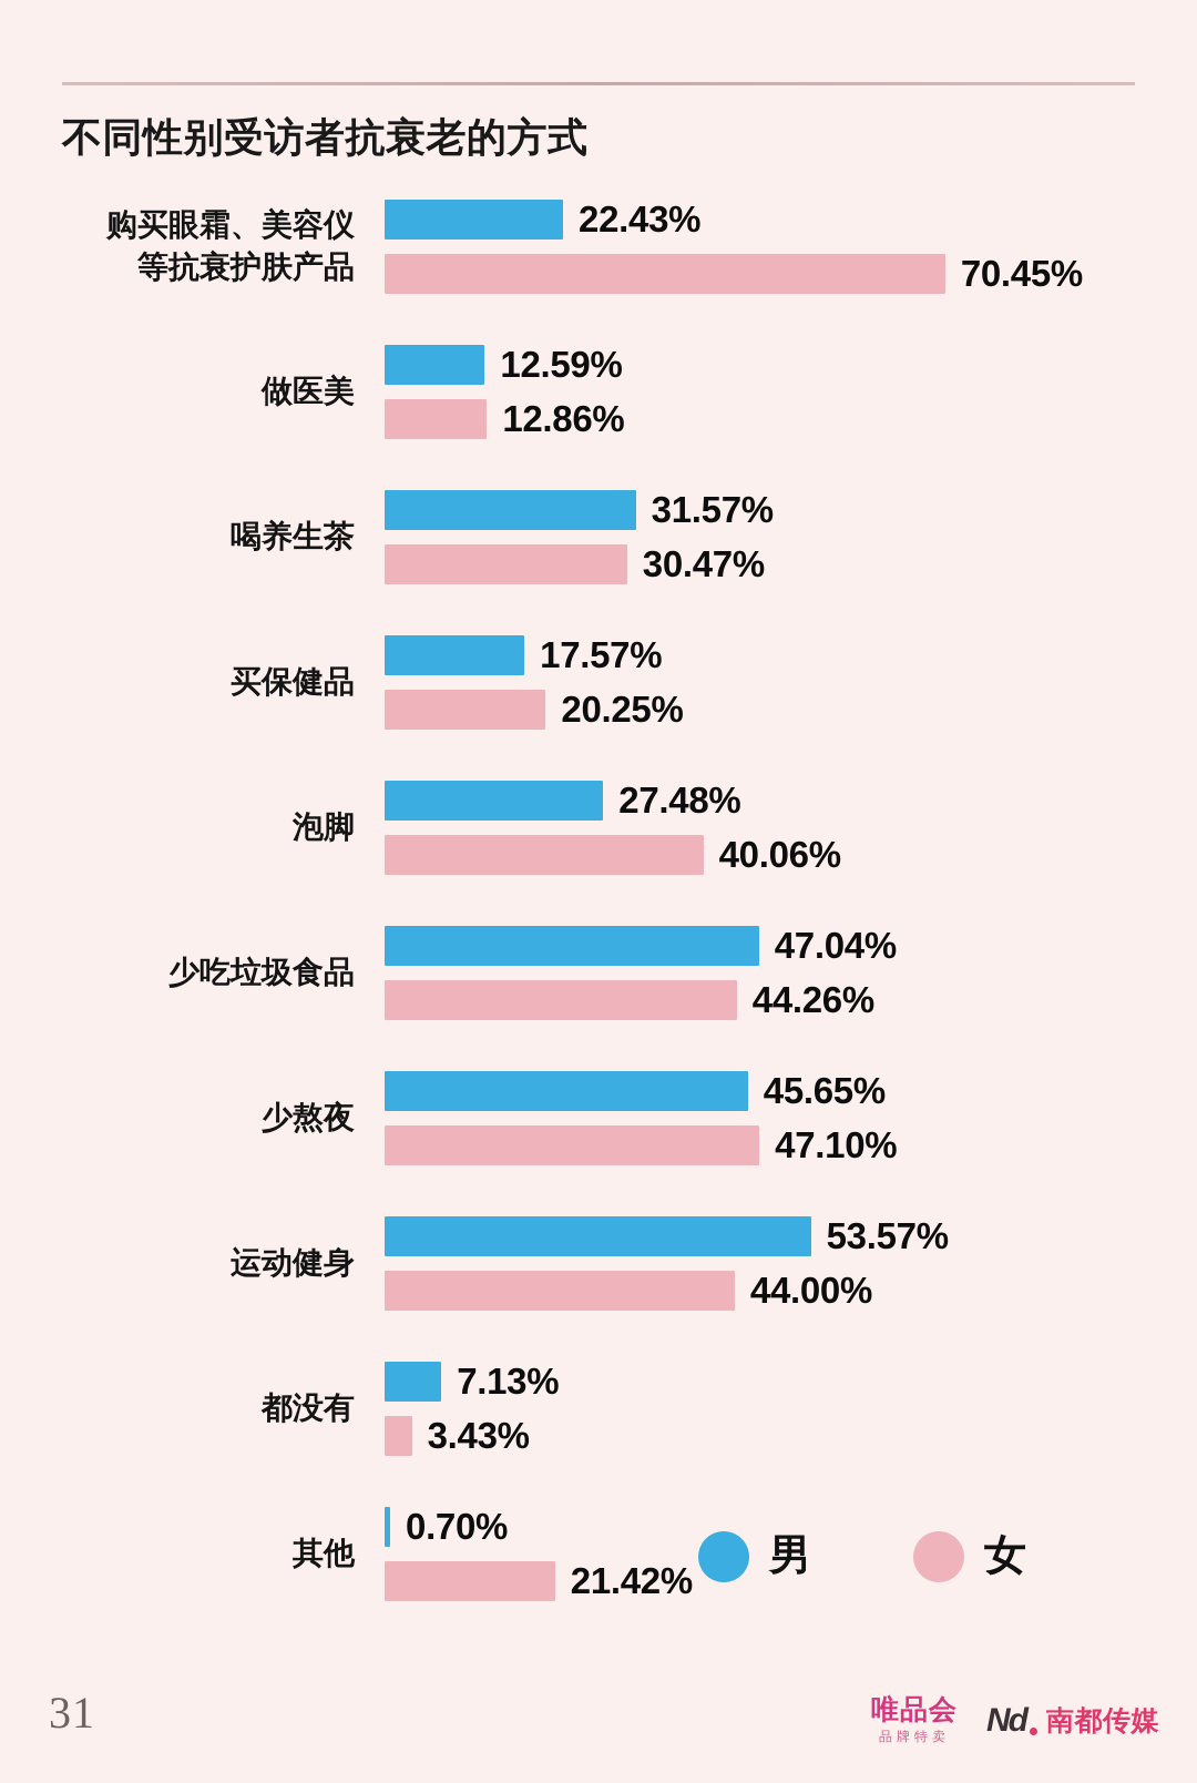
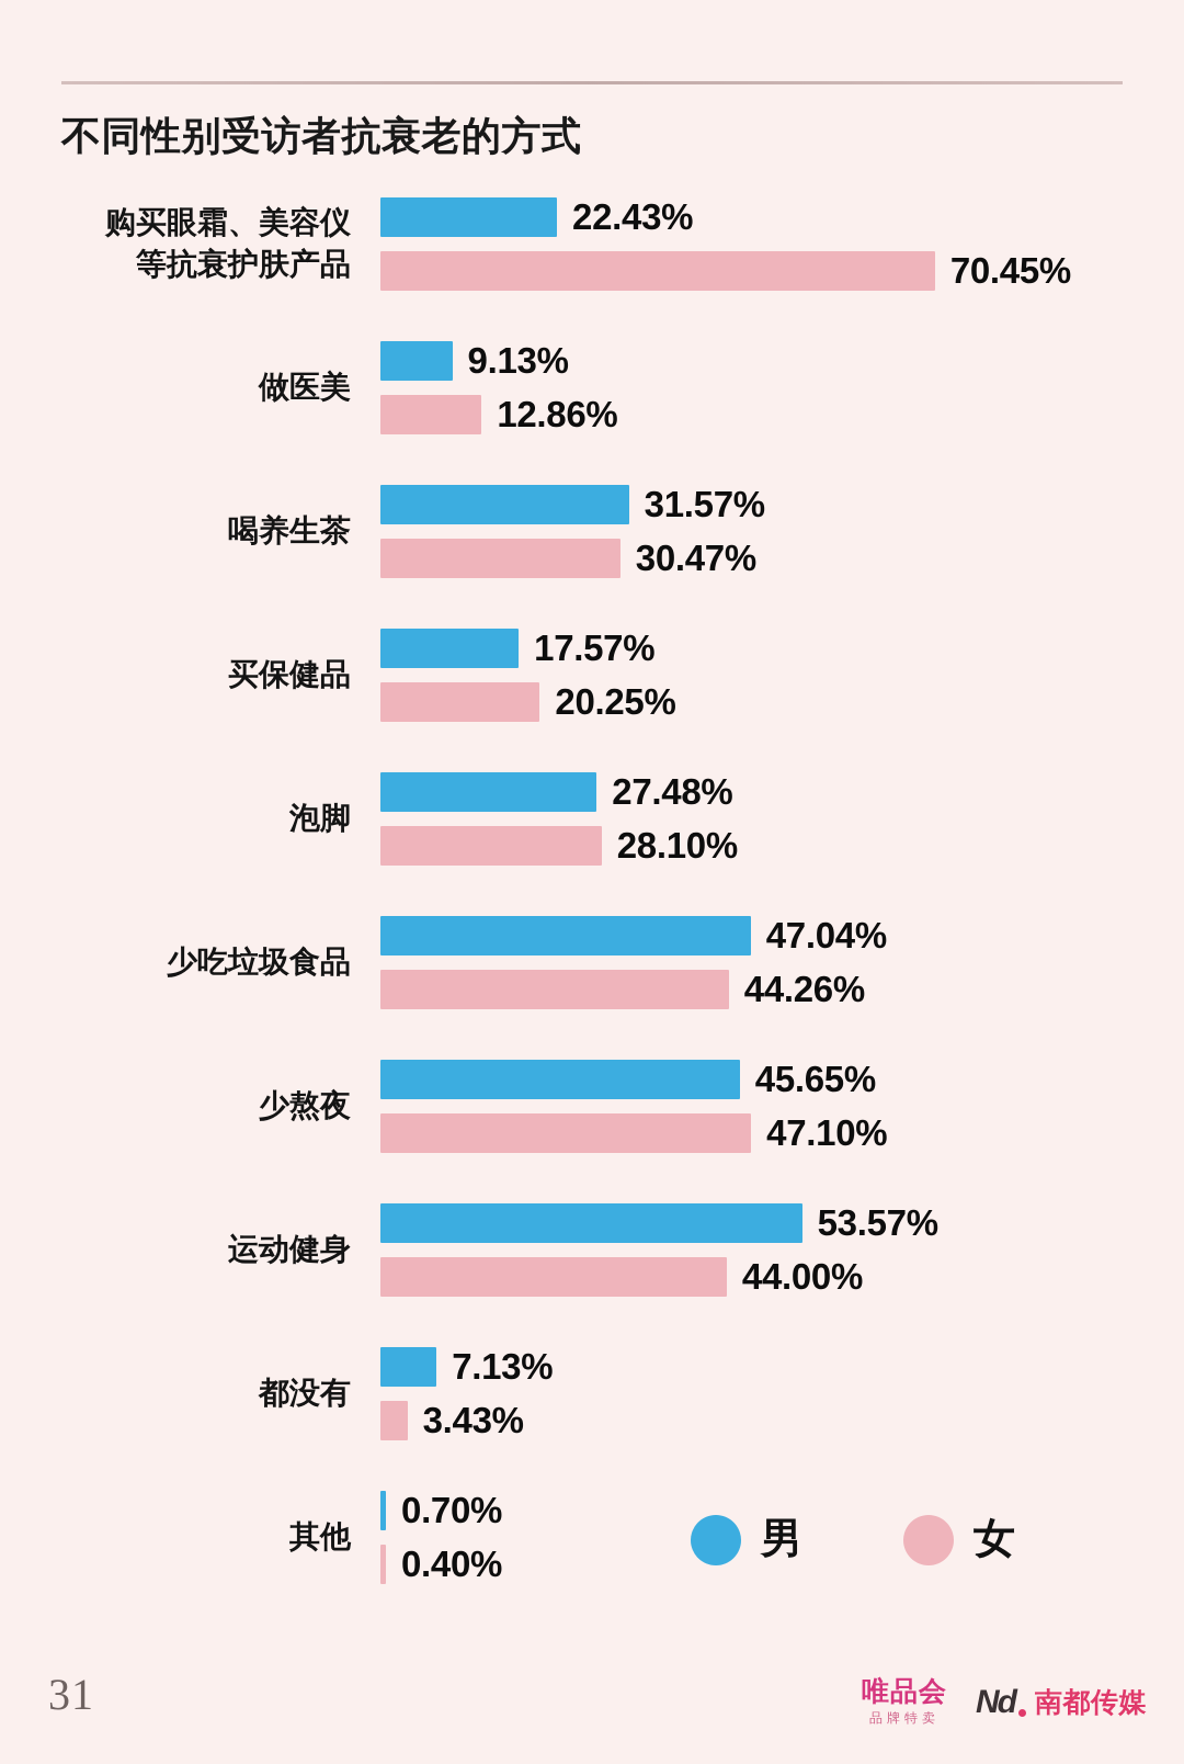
男/做医美: 12.59% -> 9.13%
女/泡脚: 40.06% -> 28.10%
女/其他: 21.42% -> 0.40%
